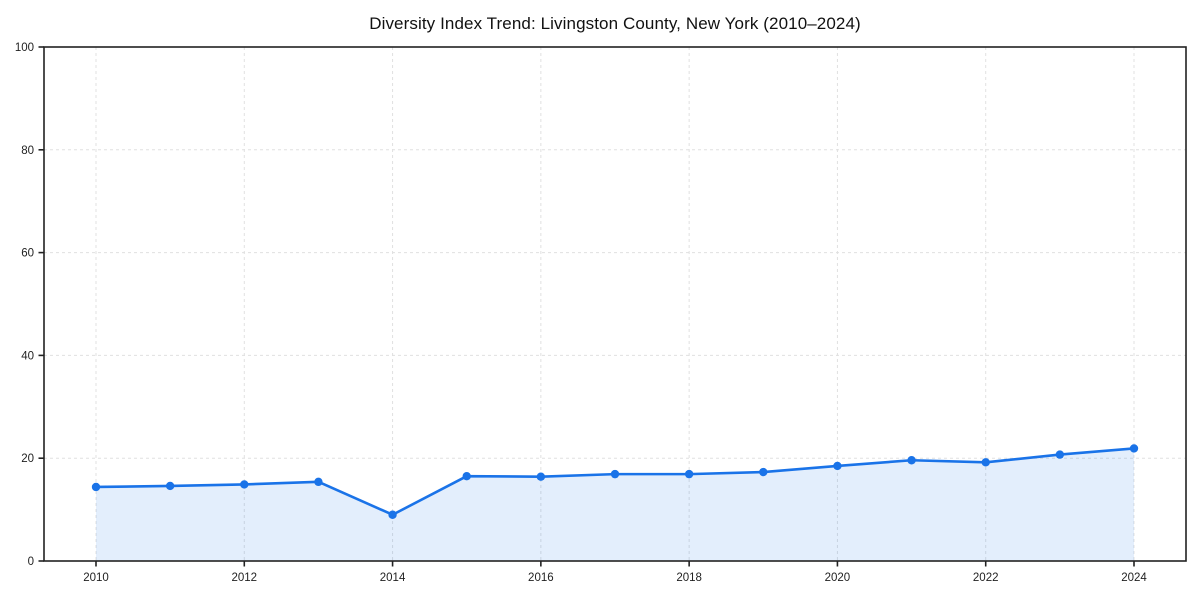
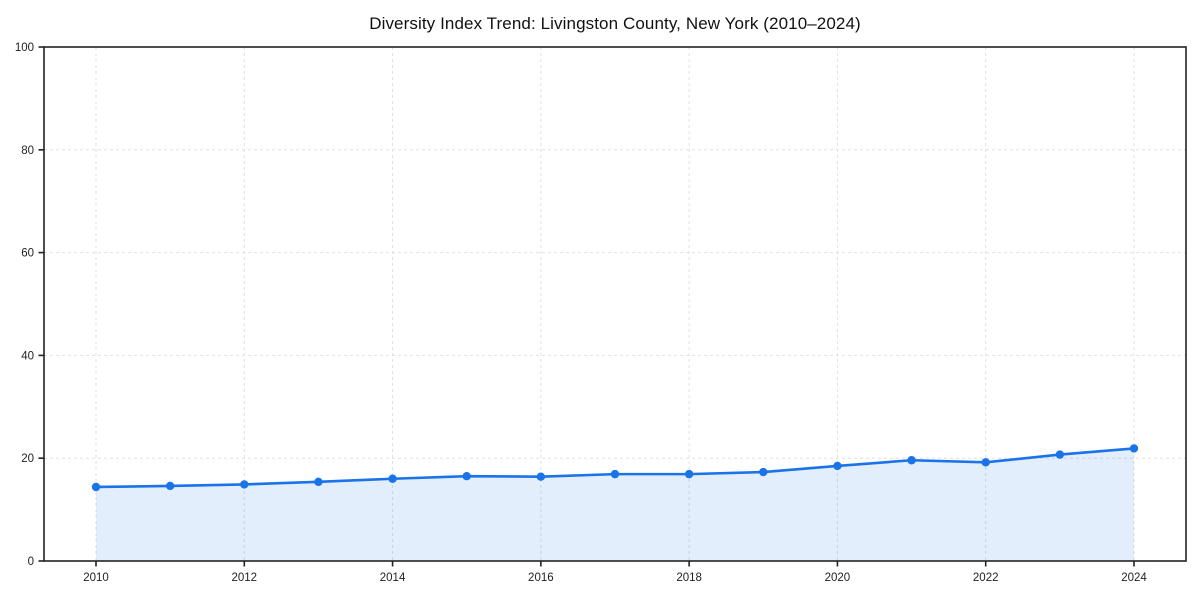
2014: 9 -> 16
